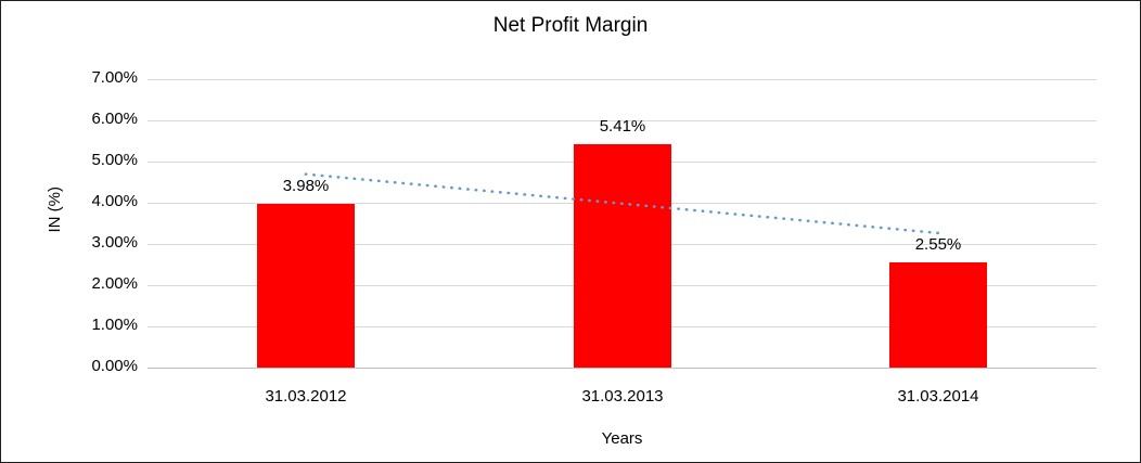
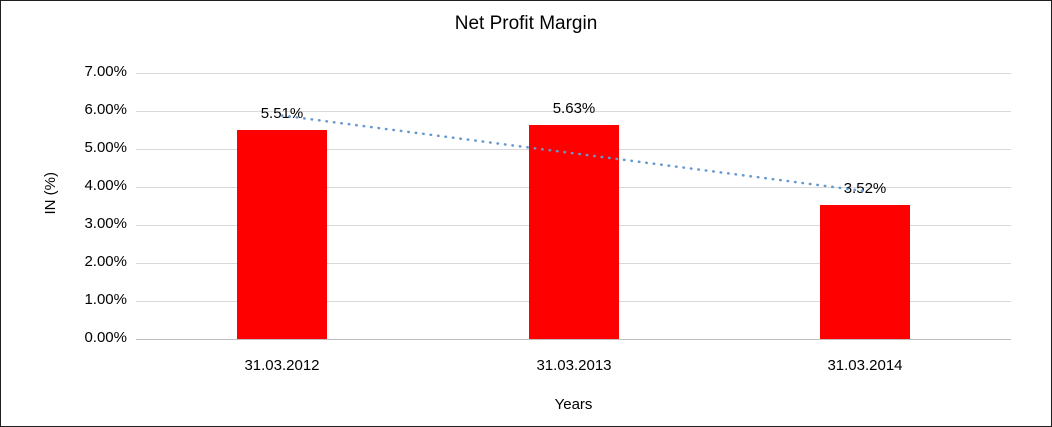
31.03.2012: 3.98% -> 5.51%
31.03.2013: 5.41% -> 5.63%
31.03.2014: 2.55% -> 3.52%
